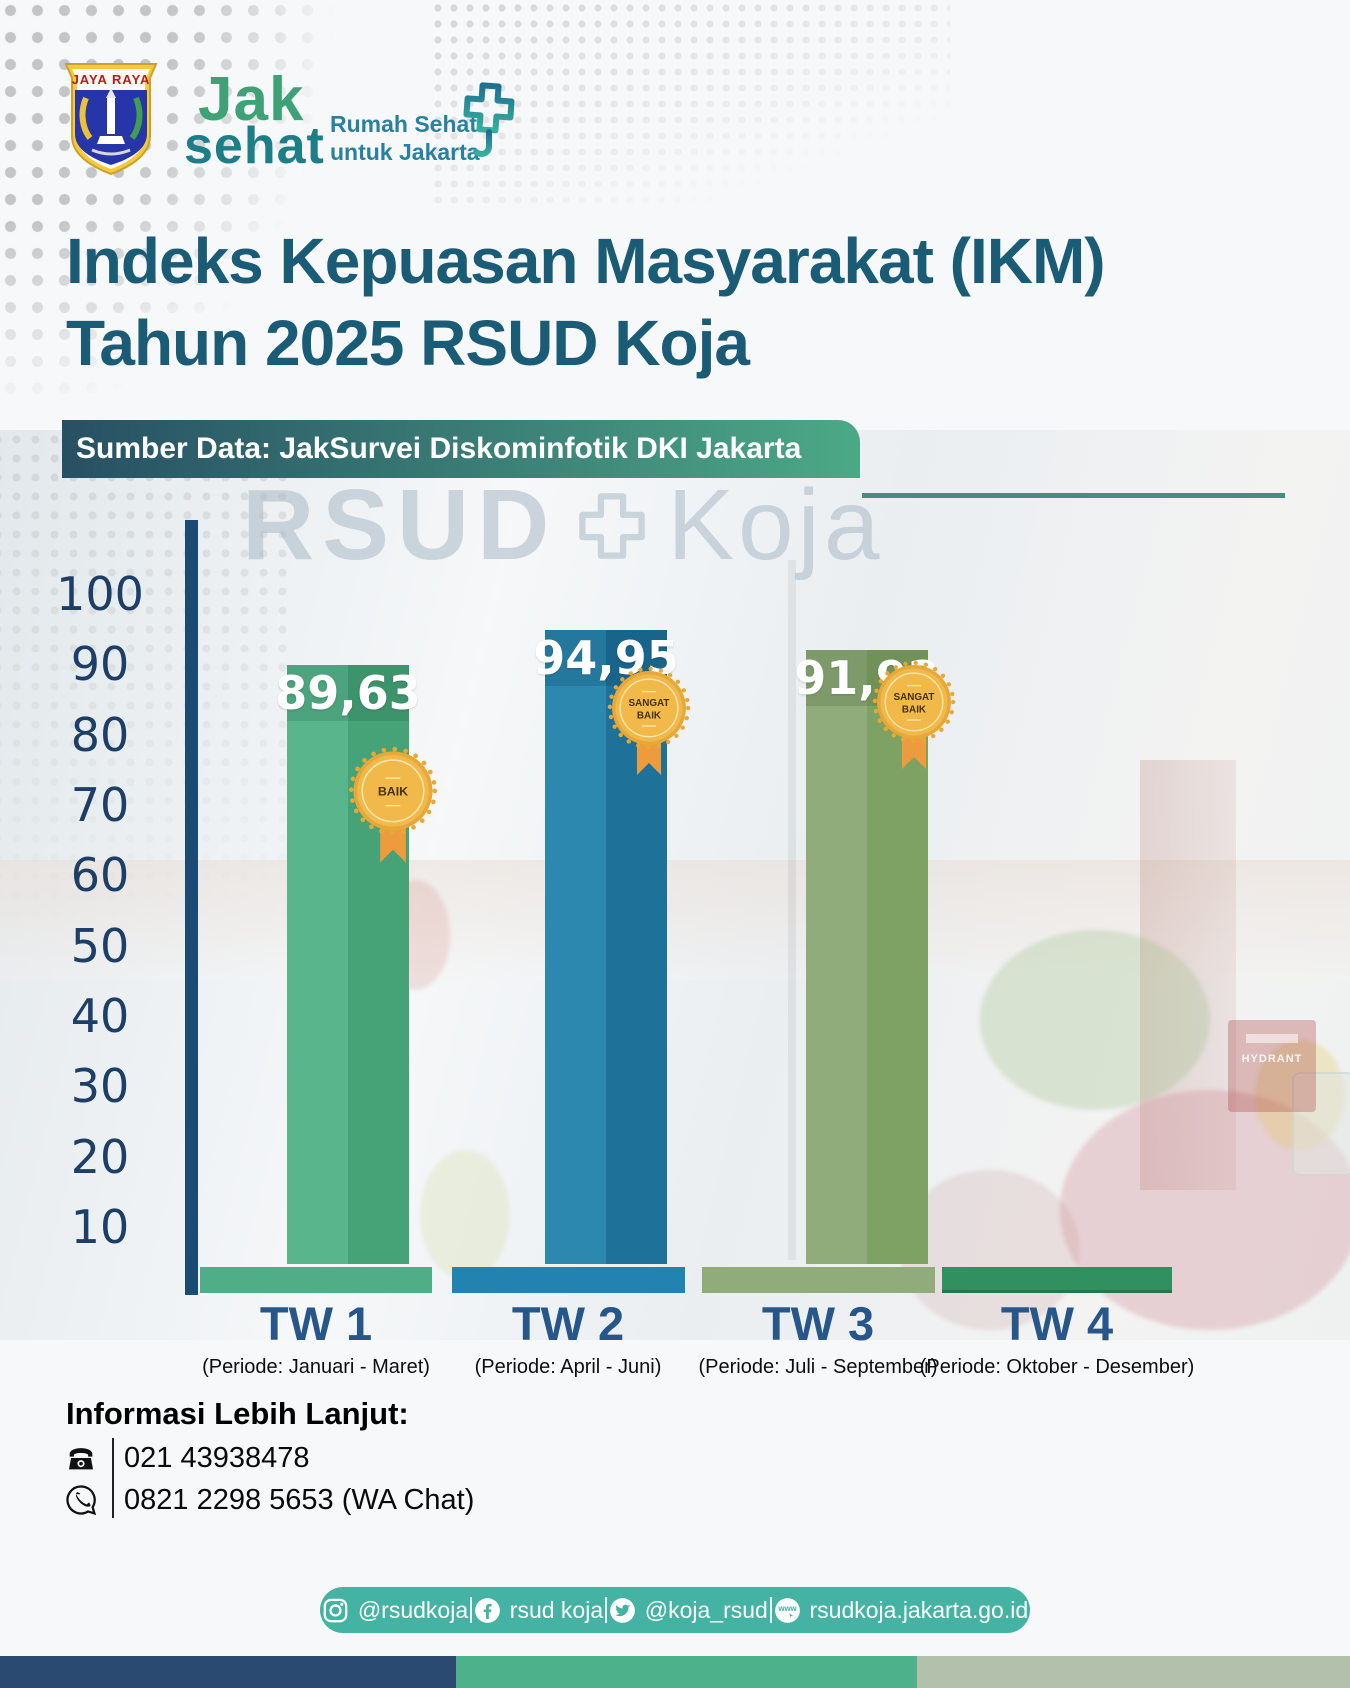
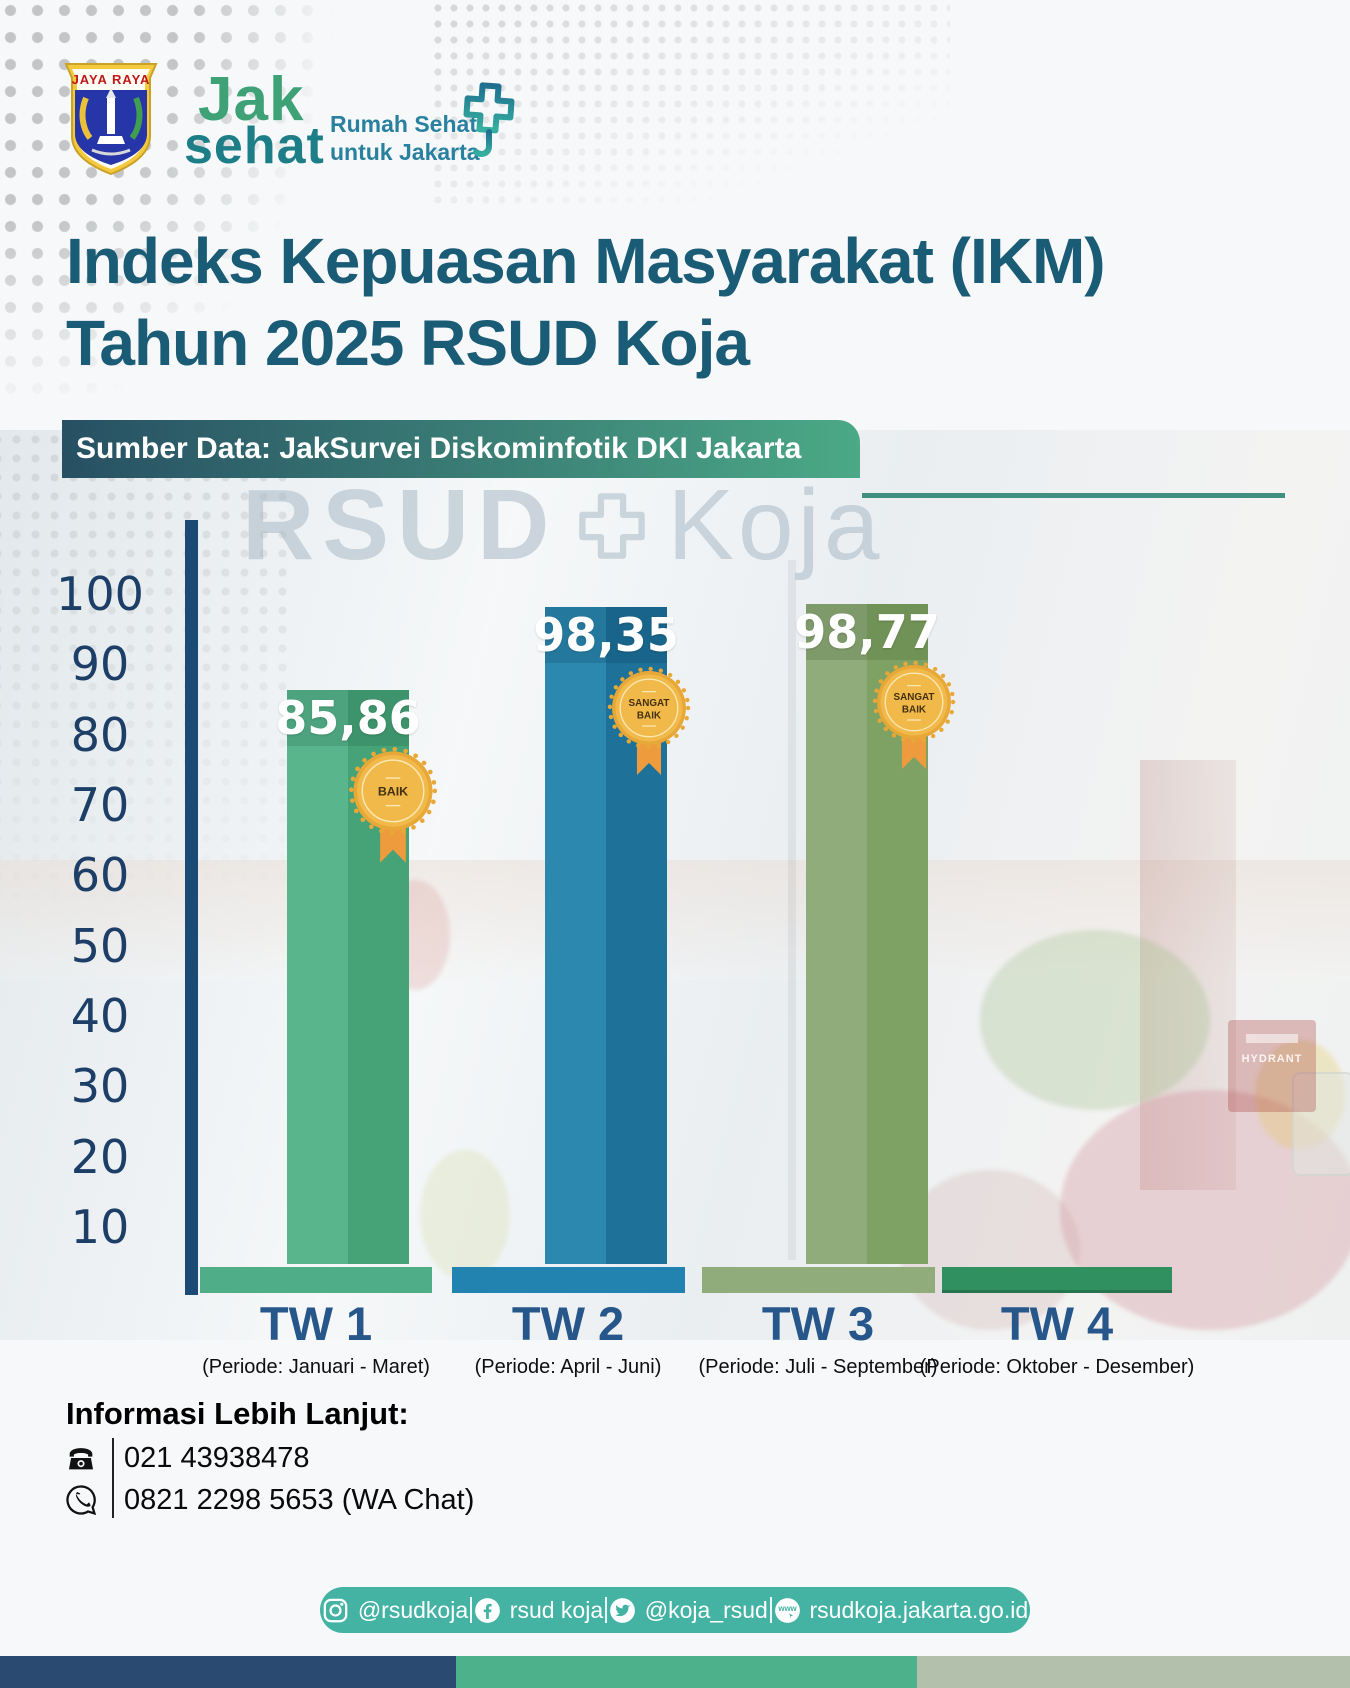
TW 1: 89,63 -> 85,86
TW 2: 94,95 -> 98,35
TW 3: 91,92 -> 98,77
